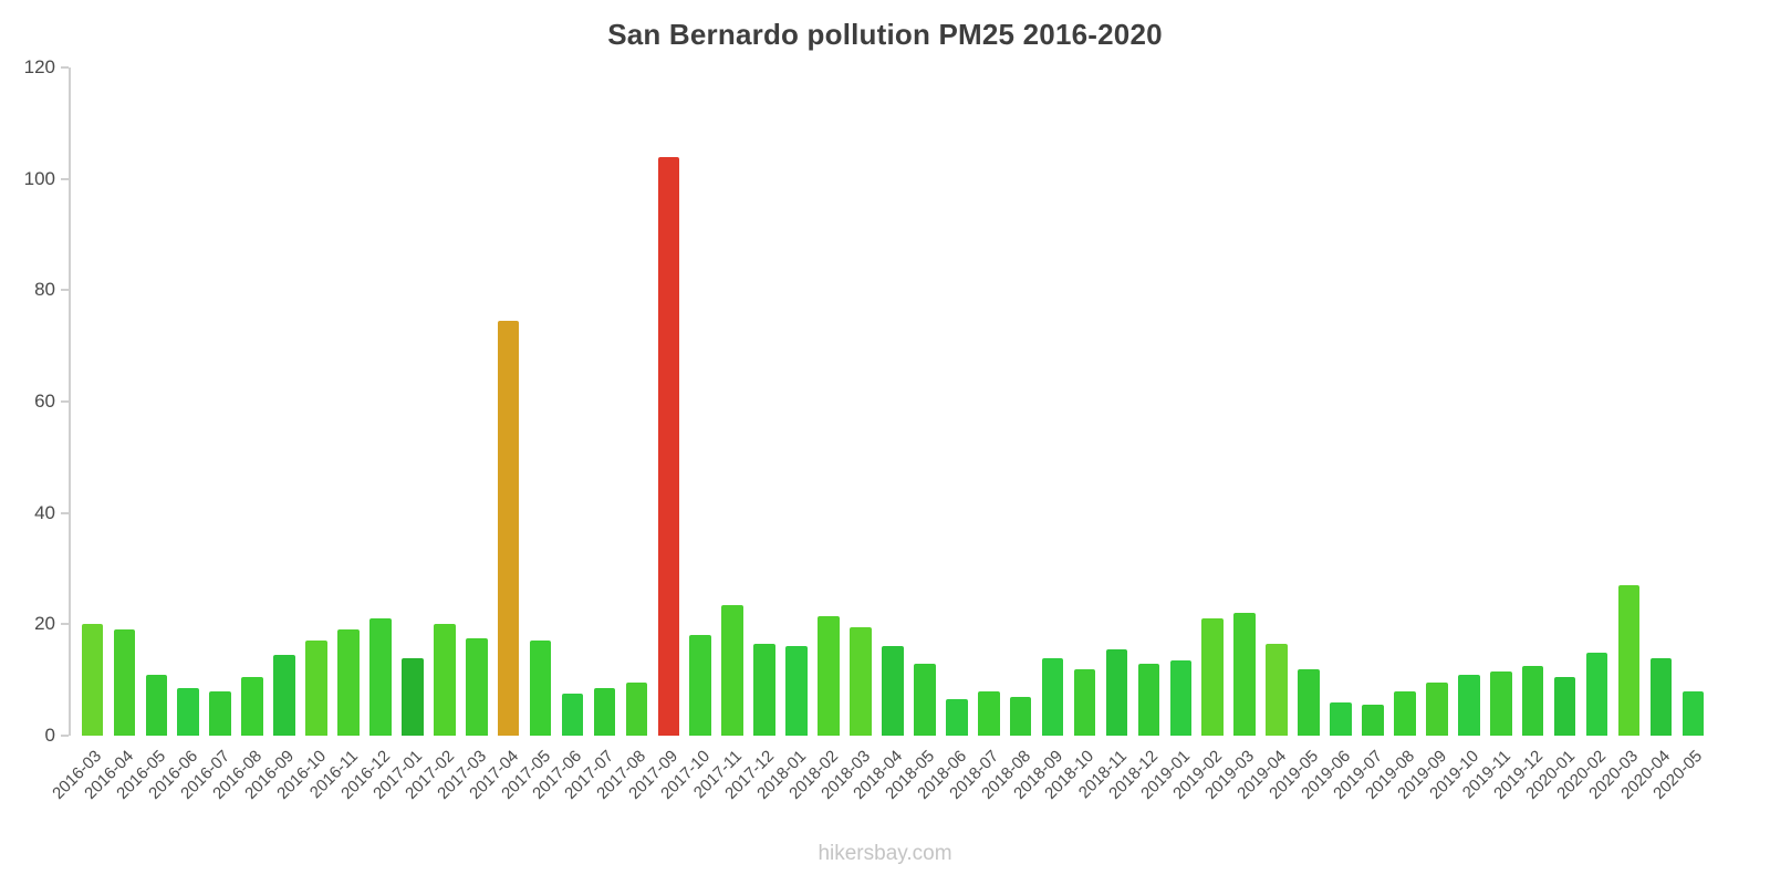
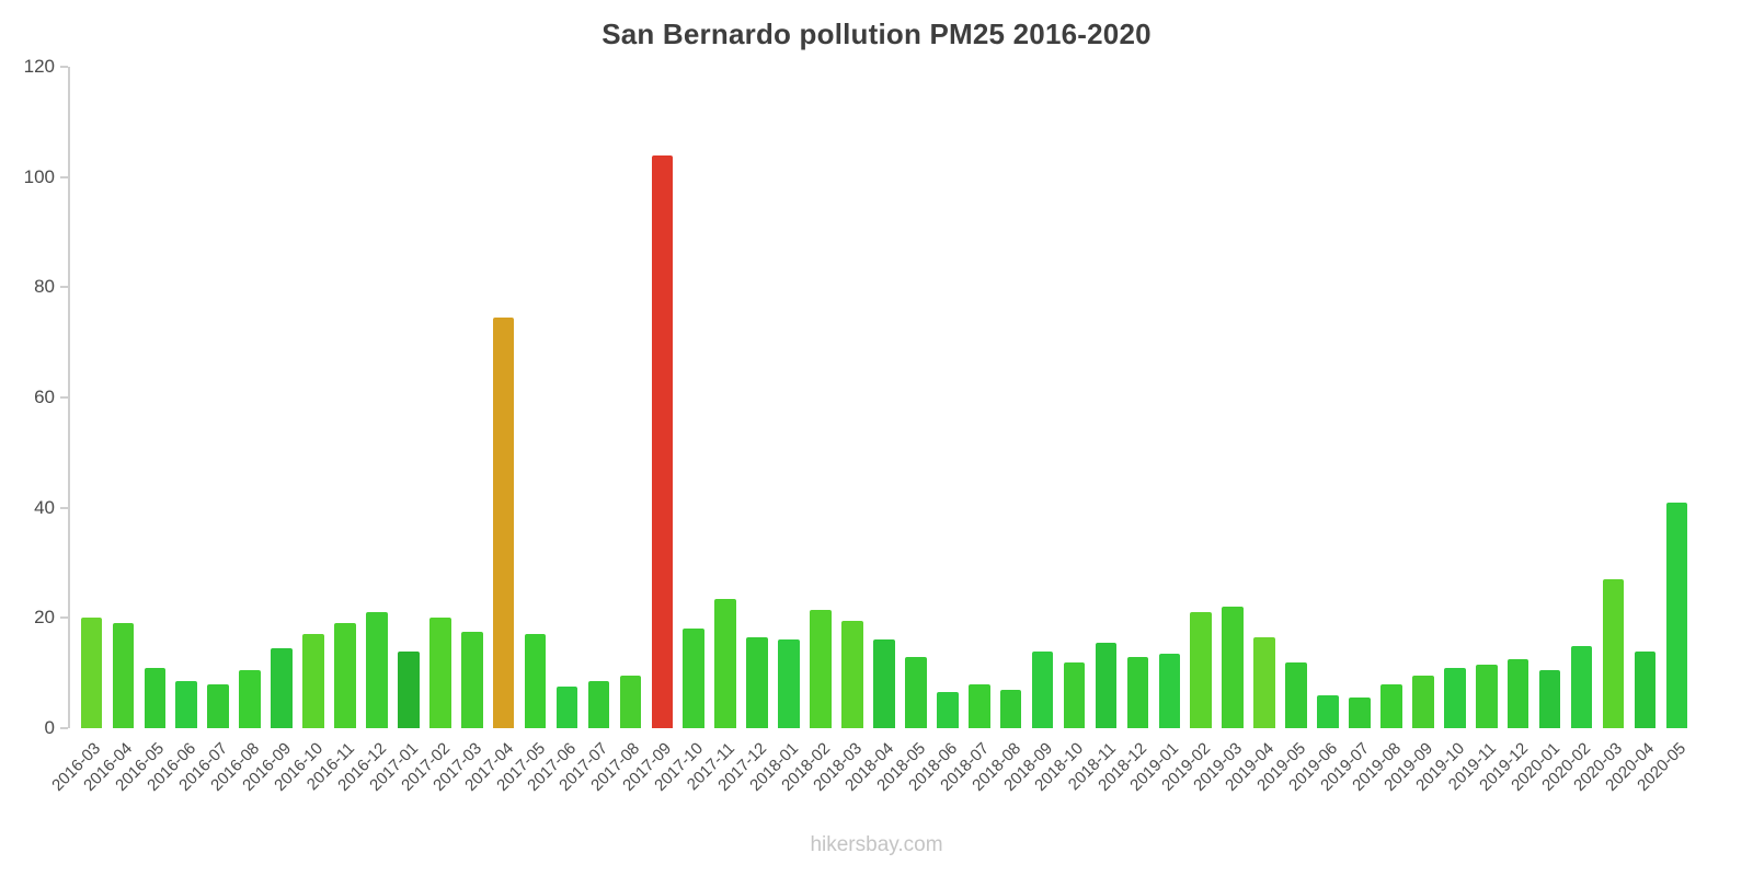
2020-05: 8 -> 41
